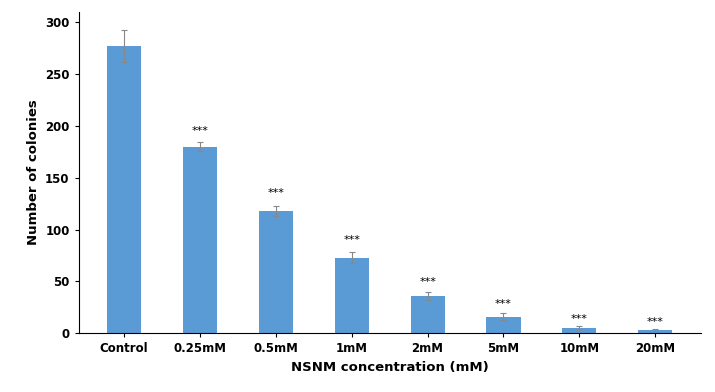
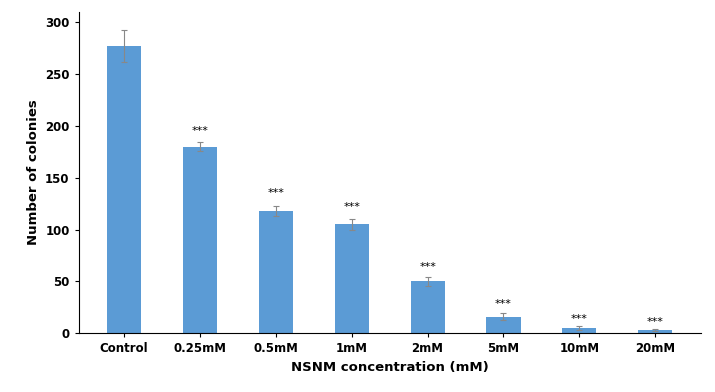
1mM: 73 -> 105
2mM: 36 -> 50
